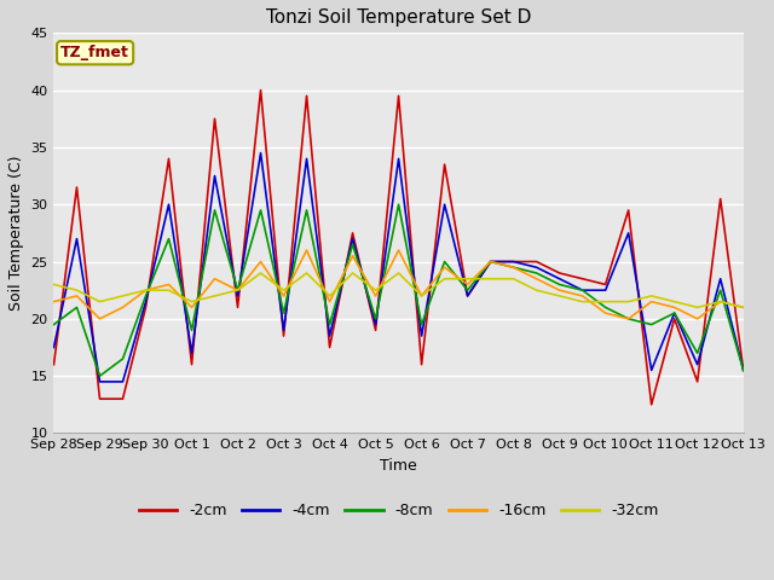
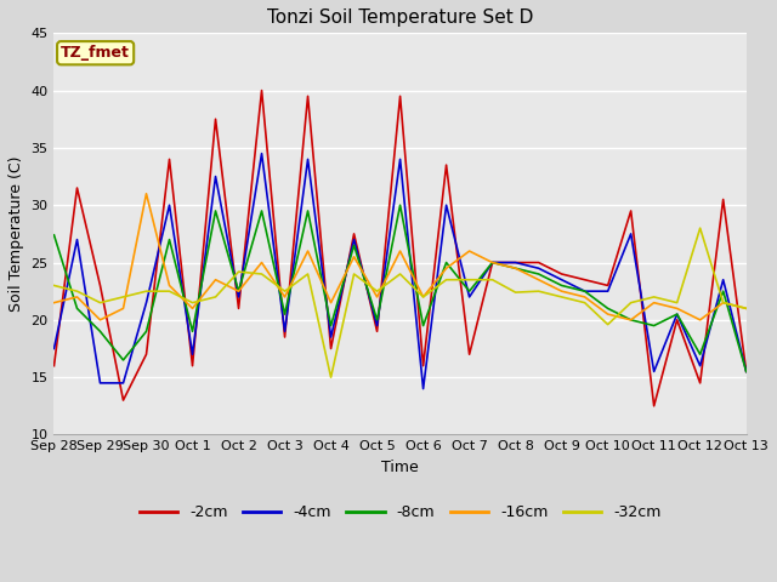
-8cm/Sep 28: 19.5 -> 27.4
-2cm/Sep 29: 13.0 -> 23.0
-8cm/Sep 29: 15.0 -> 19.0
-2cm/Sep 30: 21.0 -> 17.0
-8cm/Sep 30: 22.0 -> 19.0
-16cm/Sep 30: 22.5 -> 31.0
-32cm/Oct 2: 22.5 -> 24.2
-32cm/Oct 4: 22.0 -> 15.0
-4cm/Oct 6: 18.5 -> 14.0
-2cm/Oct 7: 22.0 -> 17.0
-16cm/Oct 7: 23.0 -> 26.0
-32cm/Oct 8: 23.5 -> 22.4
-32cm/Oct 10: 21.5 -> 19.6
-32cm/Oct 12: 21.0 -> 28.0
